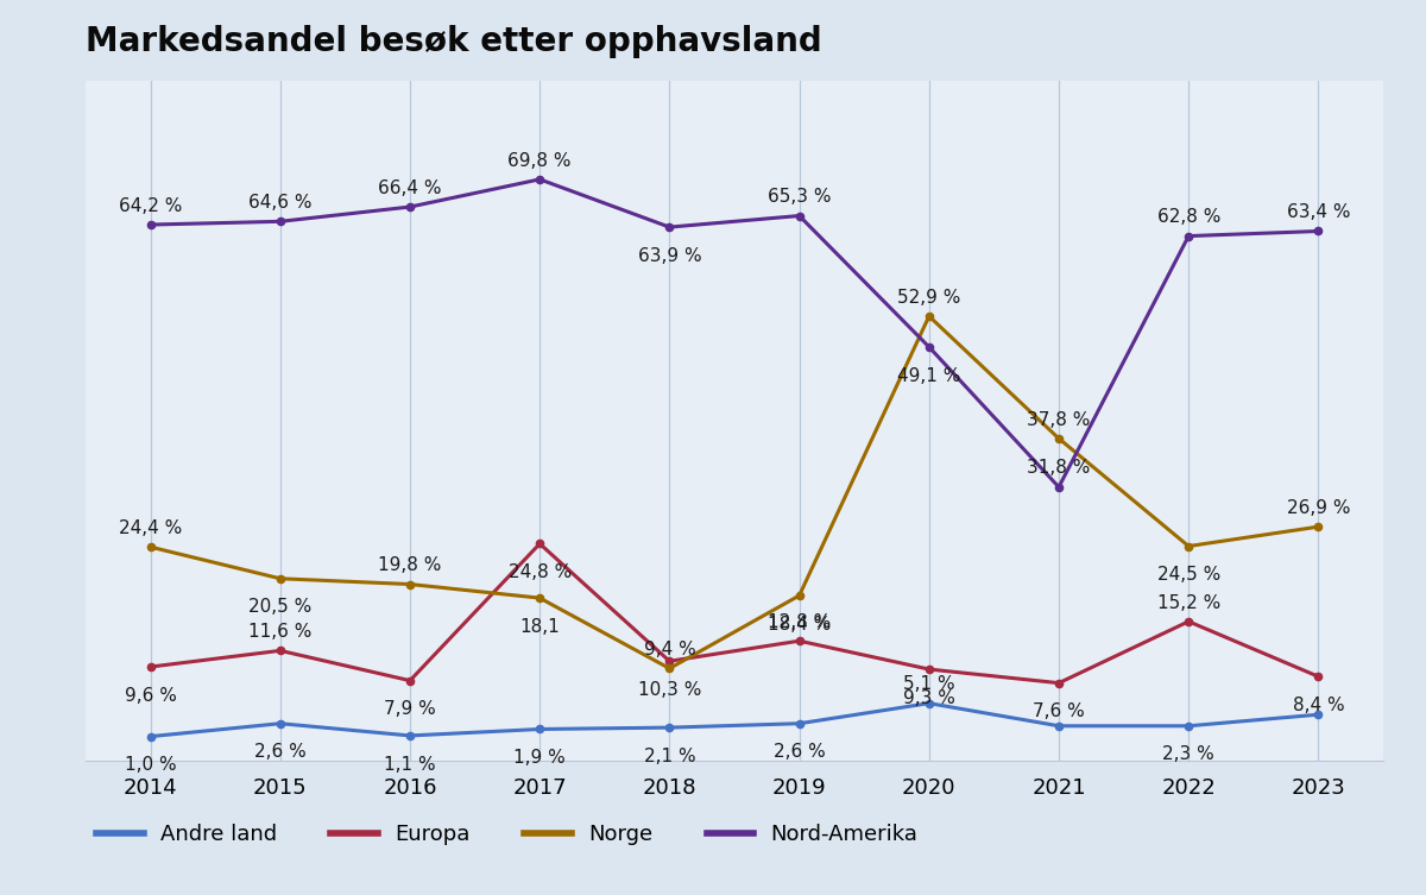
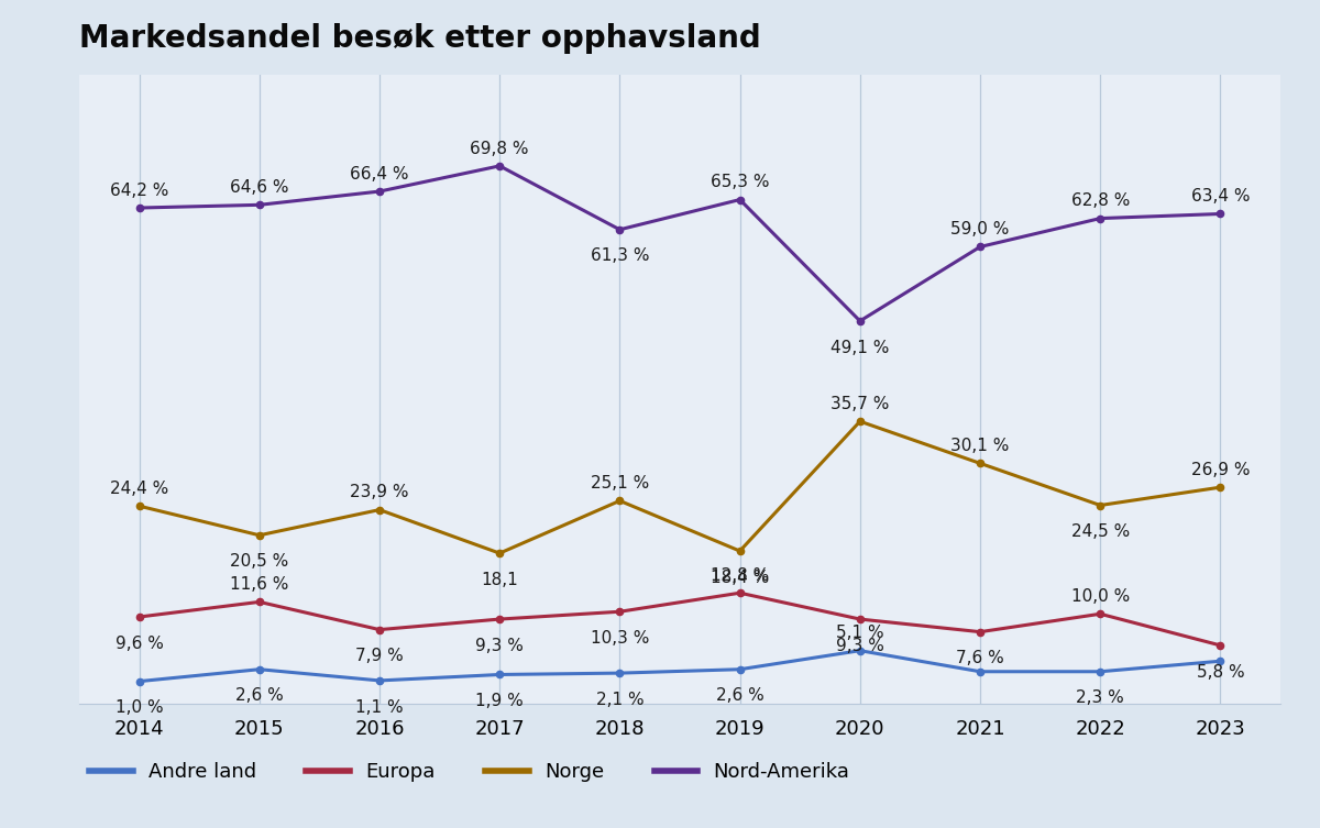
Norge/2016: 19,8 -> 23,9
Europa/2017: 24,8 -> 9,3
Norge/2018: 9,4 -> 25,1
Nord-Amerika/2018: 63,9 -> 61,3
Norge/2020: 52,9 -> 35,7
Norge/2021: 37,8 -> 30,1
Nord-Amerika/2021: 31,8 -> 59,0
Europa/2022: 15,2 -> 10,0
Europa/2023: 8,4 -> 5,8
